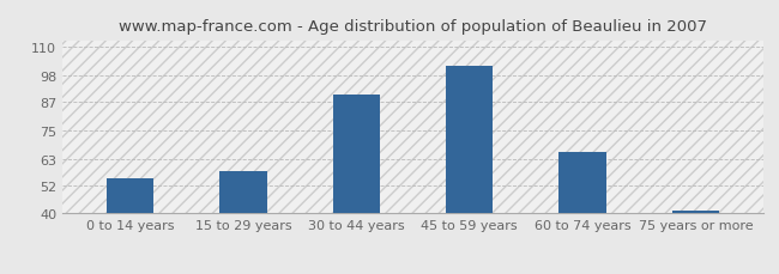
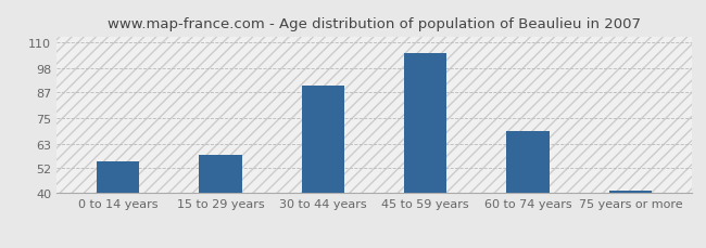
45 to 59 years: 102 -> 105
60 to 74 years: 66 -> 69
